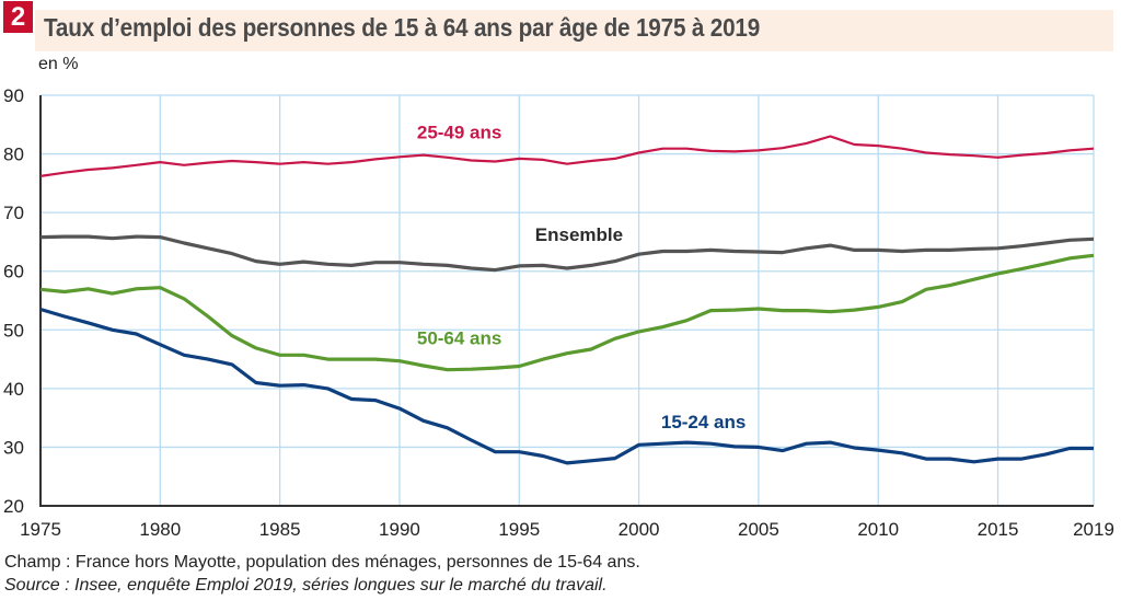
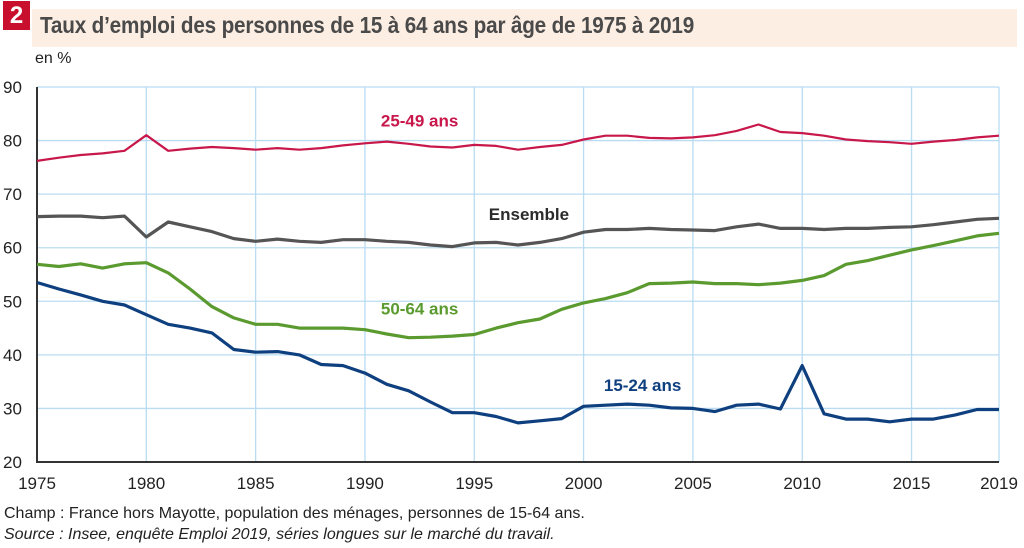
25-49 ans/1980: 79 -> 81
Ensemble/1980: 66 -> 62
15-24 ans/2010: 30 -> 38
